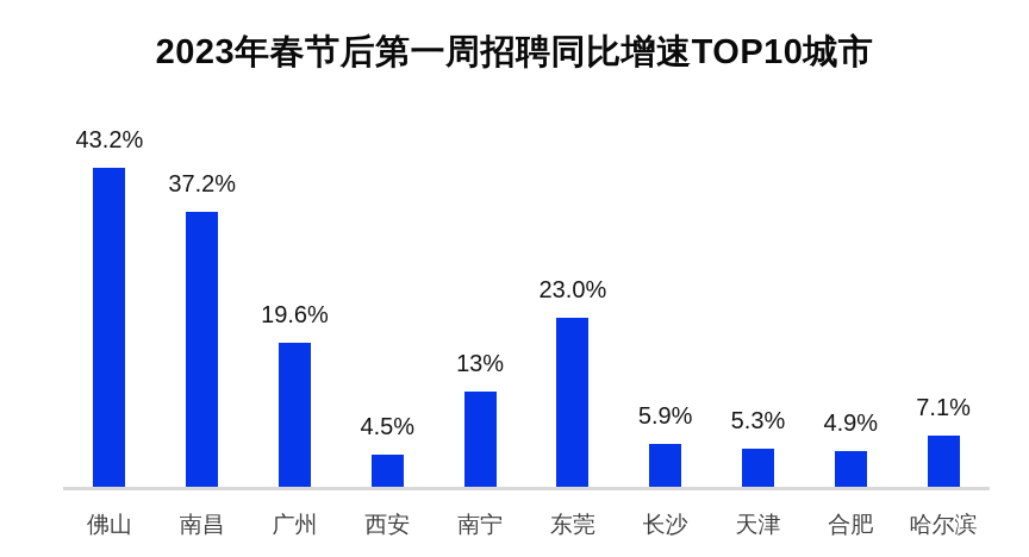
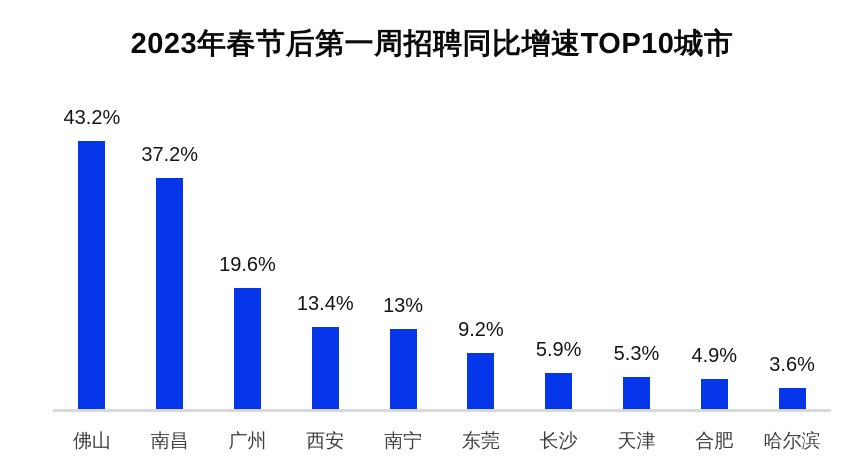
西安: 4.5% -> 13.4%
东莞: 23.0% -> 9.2%
哈尔滨: 7.1% -> 3.6%
